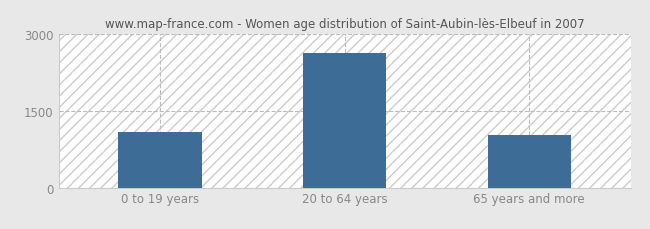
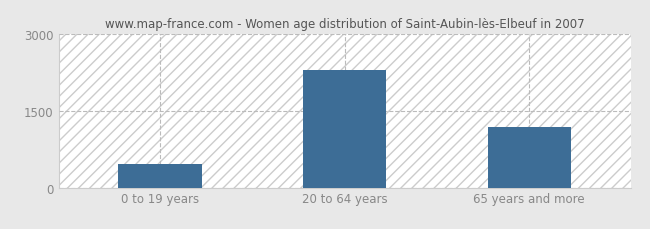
0 to 19 years: 1080 -> 460
20 to 64 years: 2620 -> 2280
65 years and more: 1020 -> 1180
